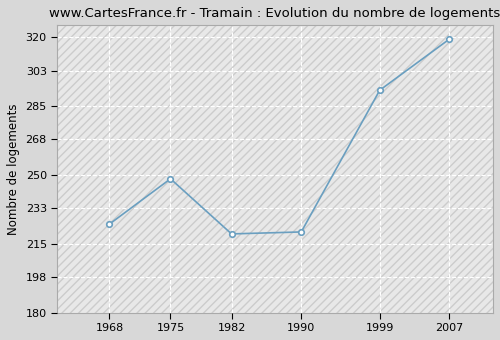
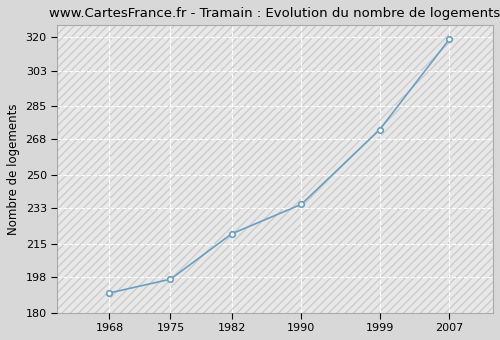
1968: 225 -> 190
1975: 248 -> 197
1990: 221 -> 235
1999: 293 -> 273
